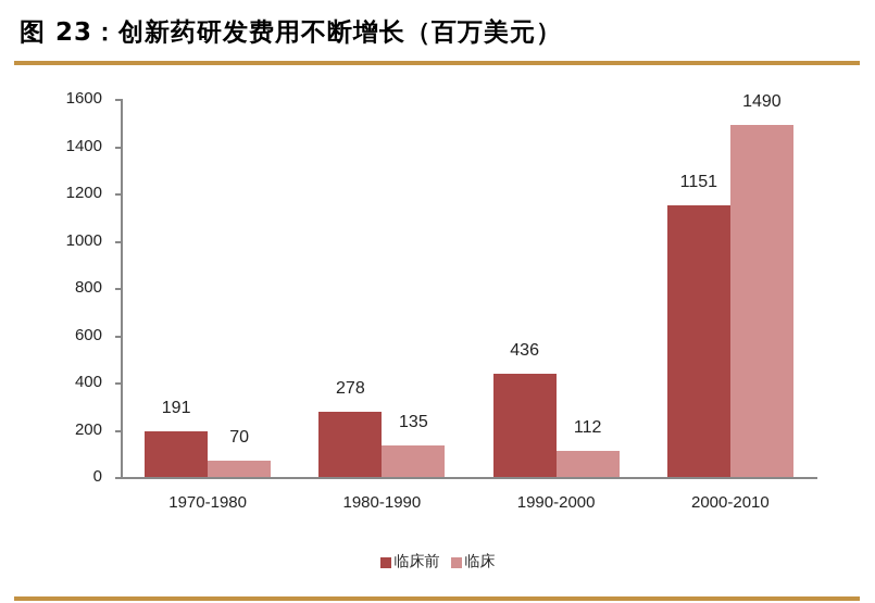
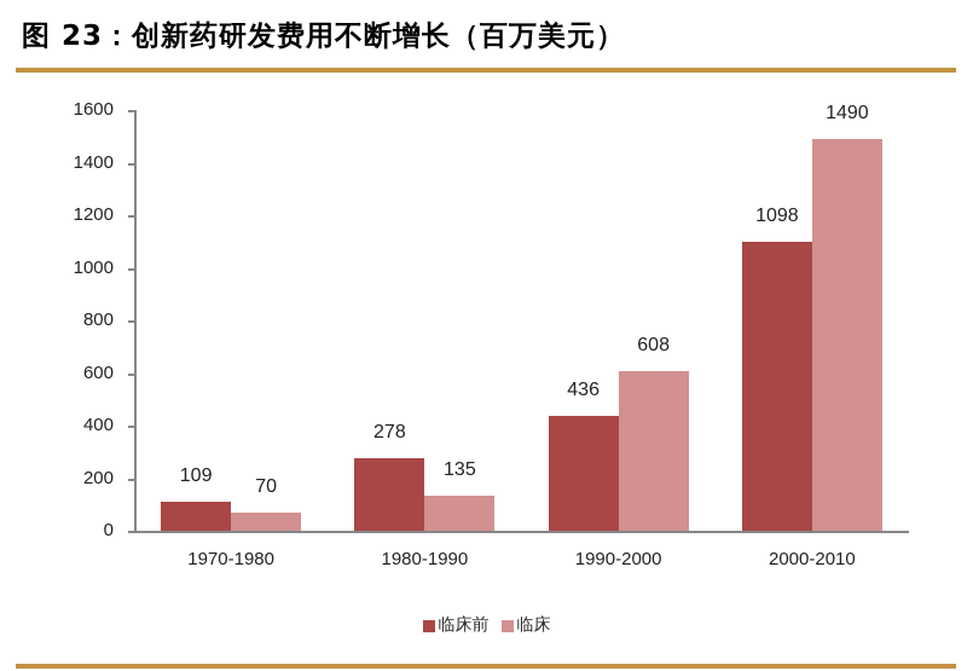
临床前/1970-1980: 191 -> 109
临床/1990-2000: 112 -> 608
临床前/2000-2010: 1151 -> 1098
